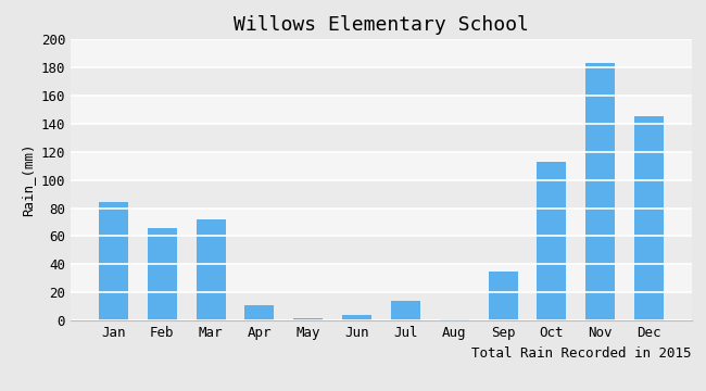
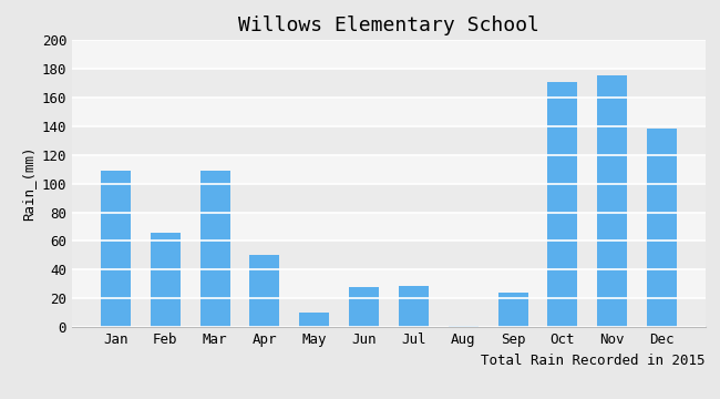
Jan: 84 -> 109
Mar: 72 -> 109
Apr: 11 -> 50
May: 2 -> 10
Jun: 4 -> 28
Jul: 14 -> 29
Sep: 35 -> 24
Oct: 113 -> 171
Nov: 183 -> 175
Dec: 145 -> 138
